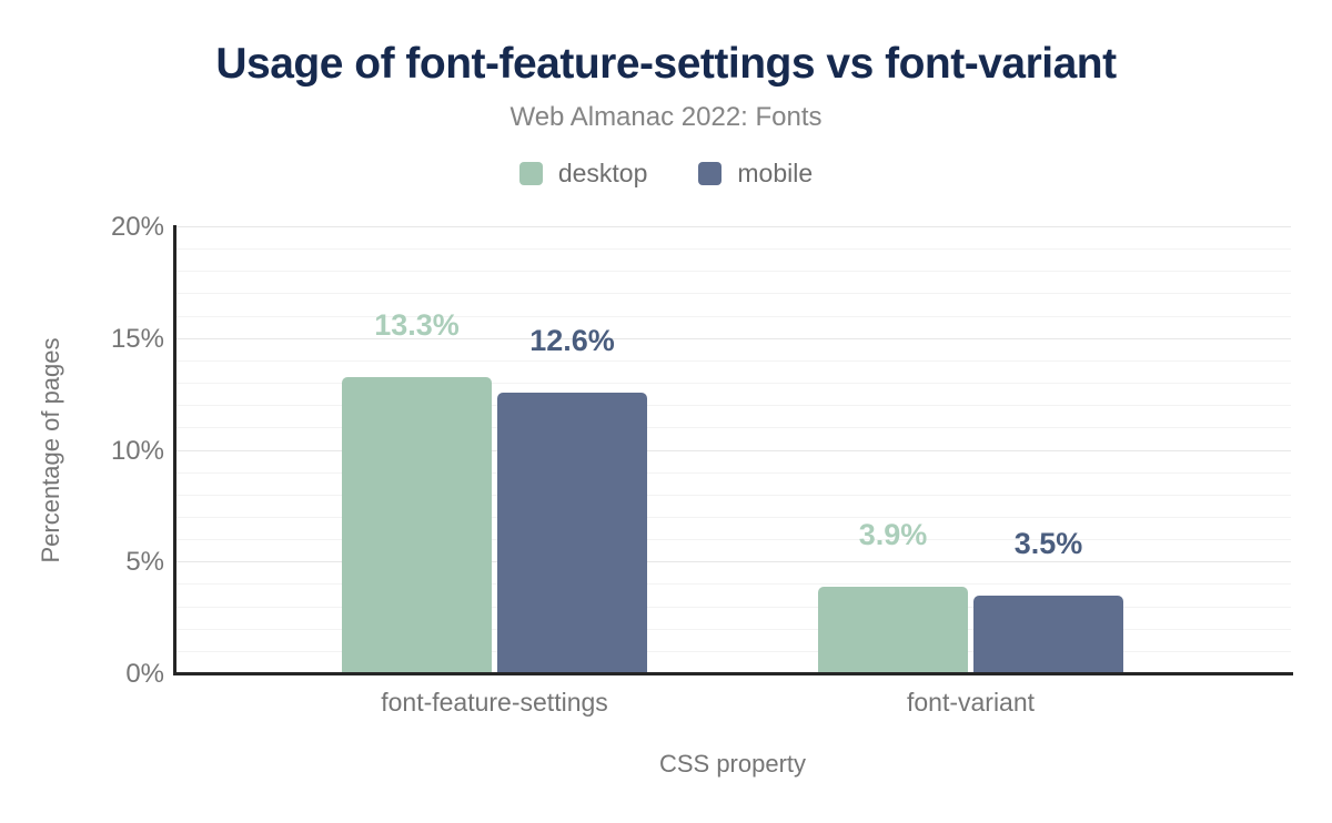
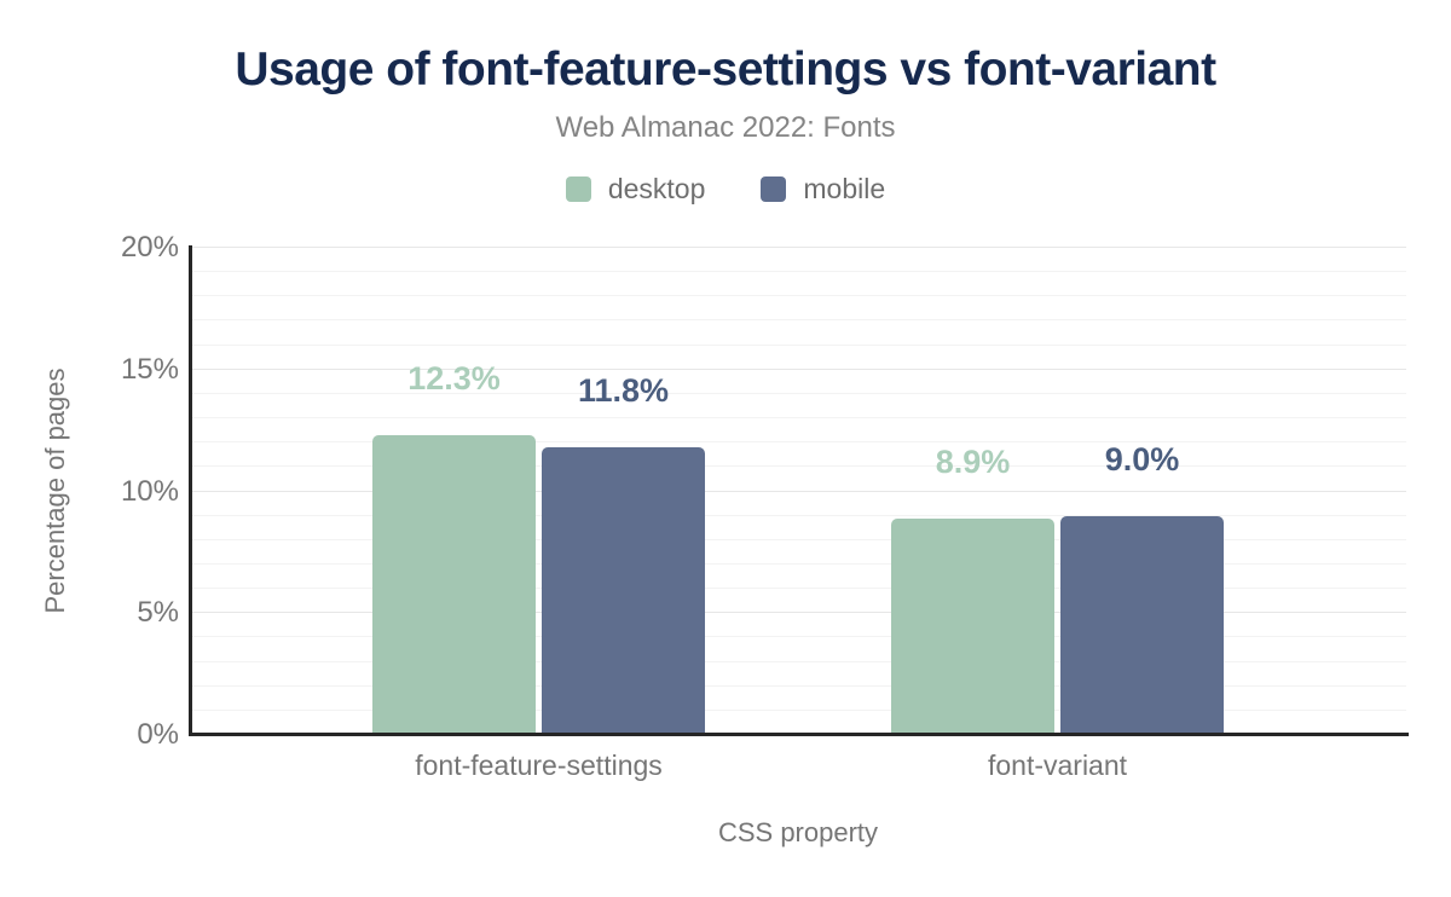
desktop/font-feature-settings: 13.3% -> 12.3%
mobile/font-feature-settings: 12.6% -> 11.8%
desktop/font-variant: 3.9% -> 8.9%
mobile/font-variant: 3.5% -> 9.0%
